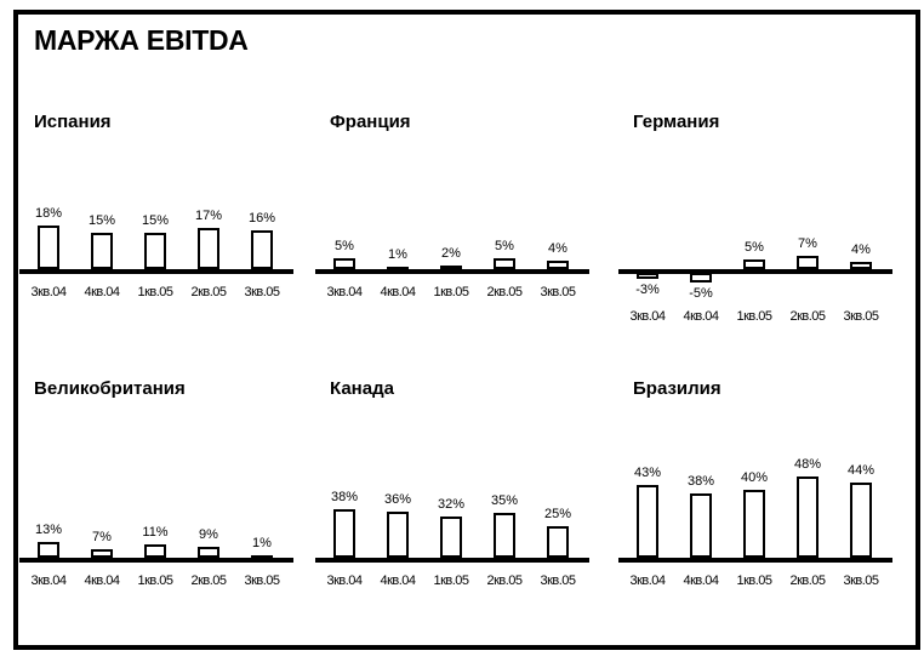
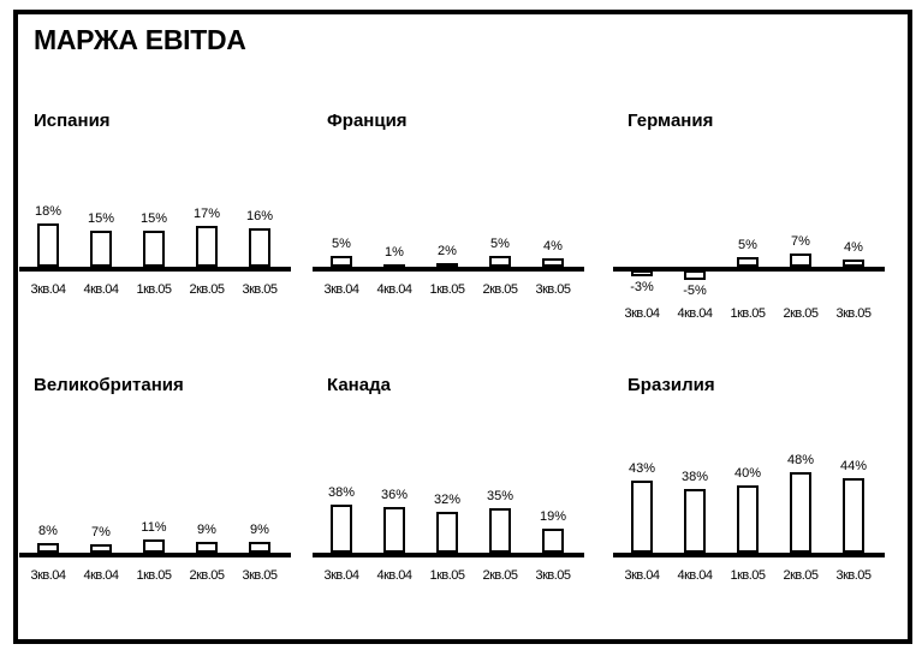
Великобритания/3кв.04: 13% -> 8%
Великобритания/3кв.05: 1% -> 9%
Канада/3кв.05: 25% -> 19%
